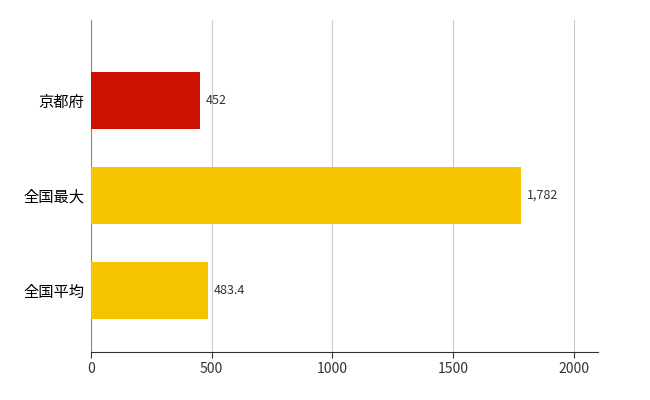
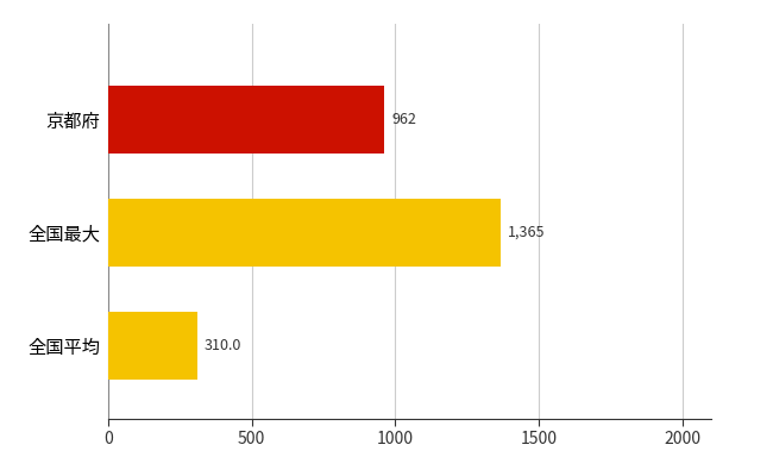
京都府: 452 -> 962
全国最大: 1,782 -> 1,365
全国平均: 483.4 -> 310.0
